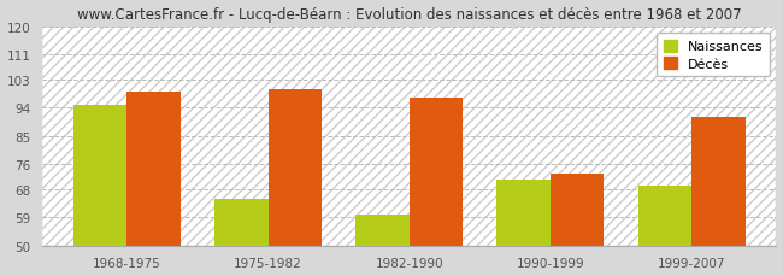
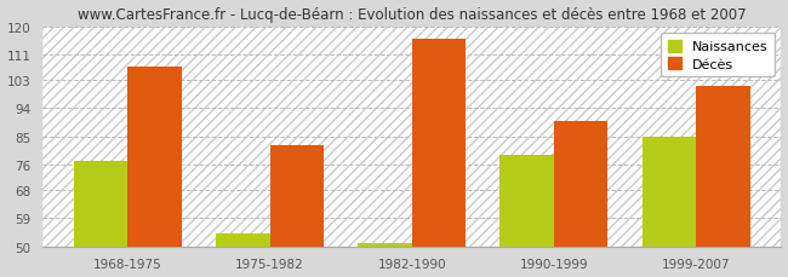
Naissances/1968-1975: 95 -> 77
Décès/1968-1975: 99 -> 107
Naissances/1975-1982: 65 -> 54
Décès/1975-1982: 100 -> 82
Naissances/1982-1990: 60 -> 51
Décès/1982-1990: 97 -> 116
Naissances/1990-1999: 71 -> 79
Décès/1990-1999: 73 -> 90
Naissances/1999-2007: 69 -> 85
Décès/1999-2007: 91 -> 101
